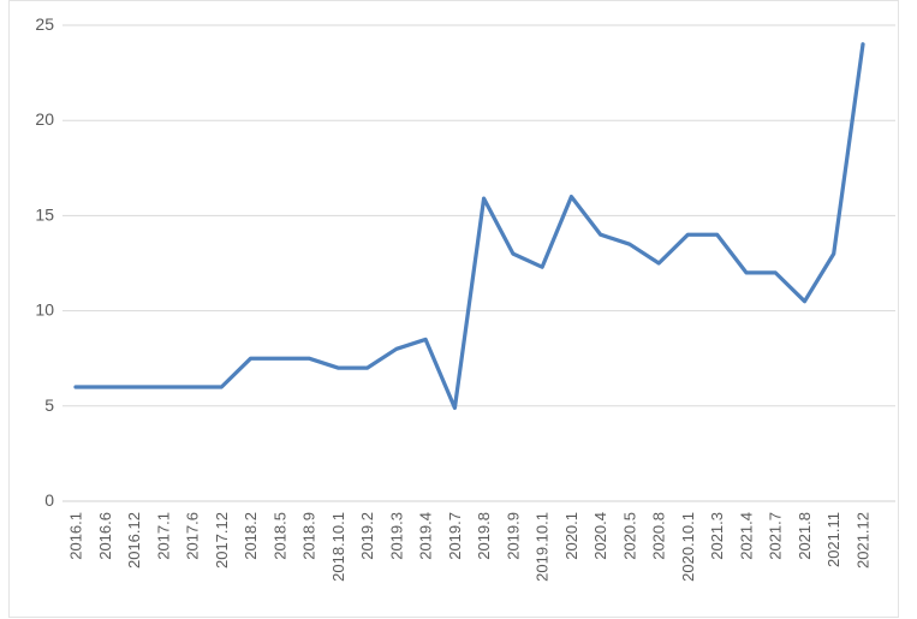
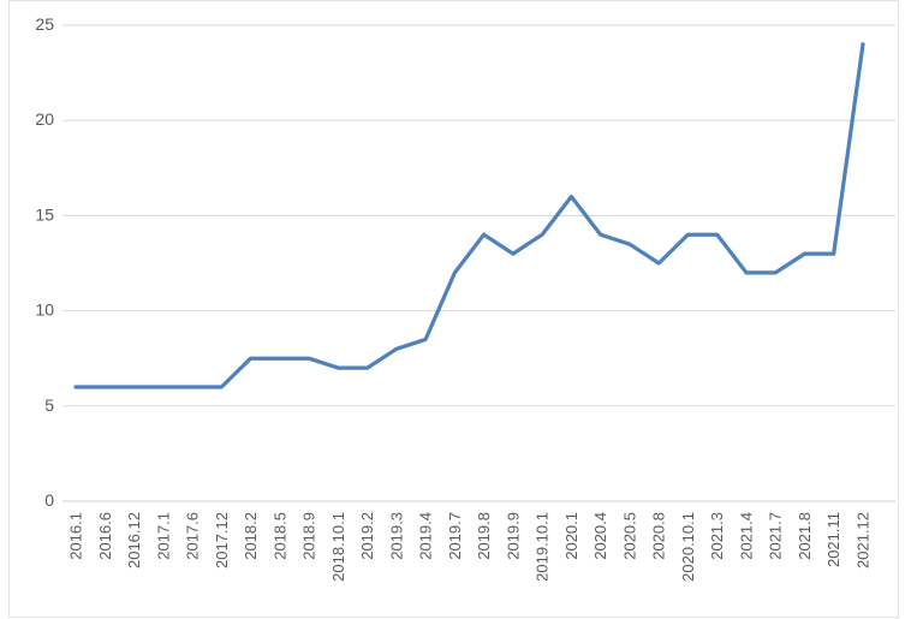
2019.7: 4.9 -> 12.0
2019.8: 15.9 -> 14.0
2019.10.1: 12.3 -> 14.0
2021.8: 10.5 -> 13.0
